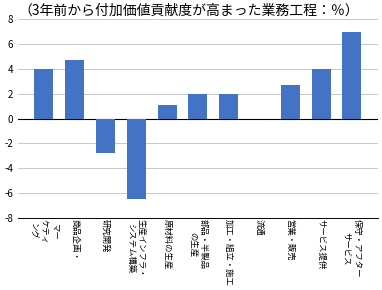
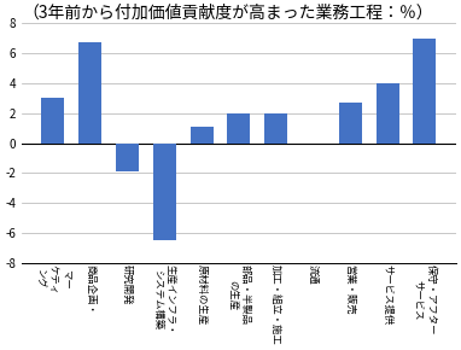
マー ケティ ング: 4.0 -> 3.0
商品企画・: 4.7 -> 6.7
研究開発: -2.8 -> -1.9
